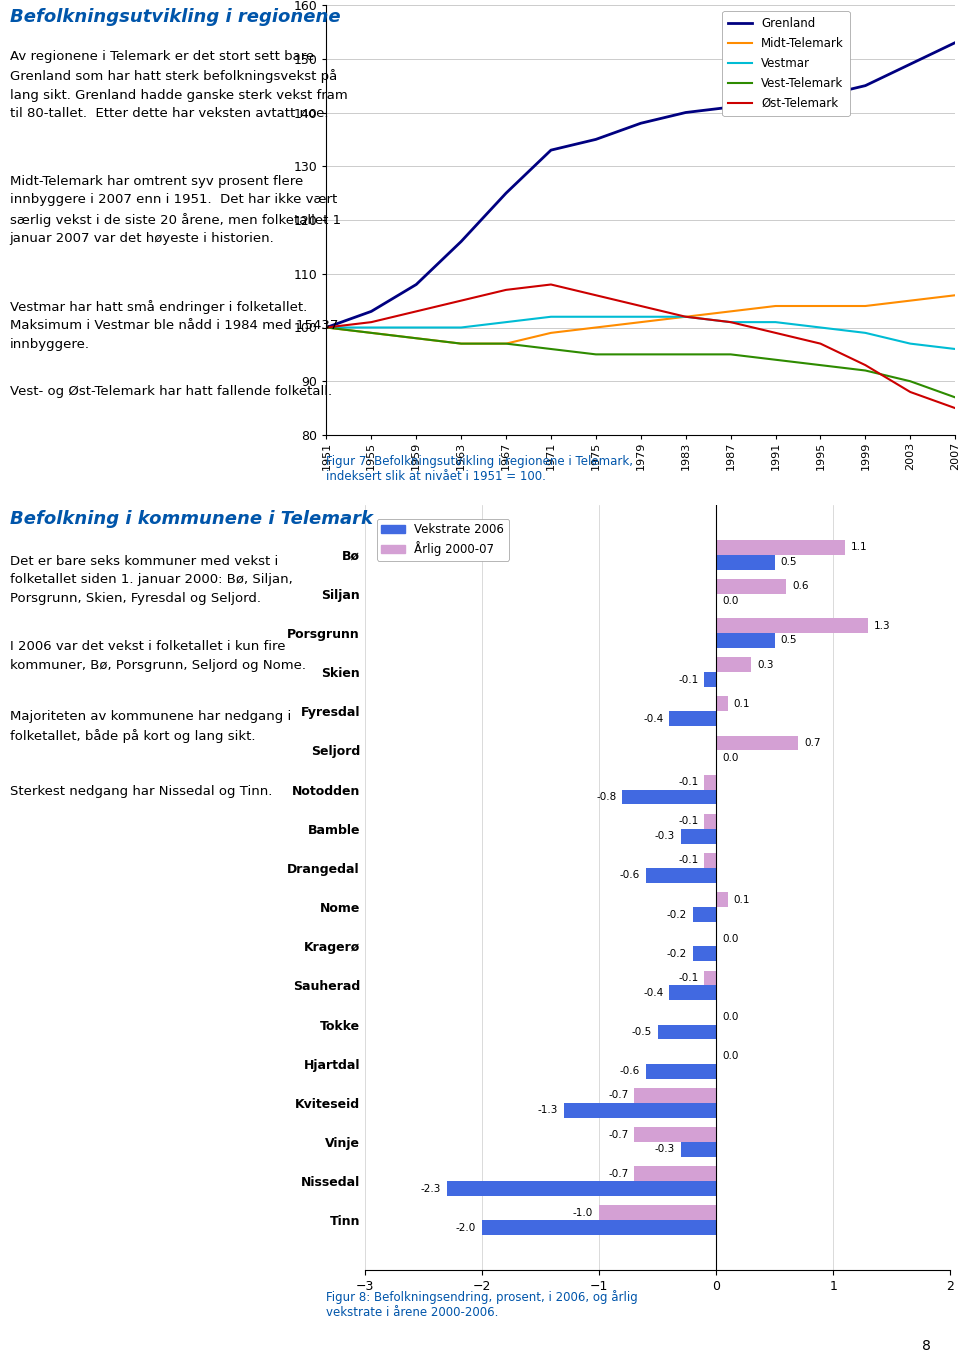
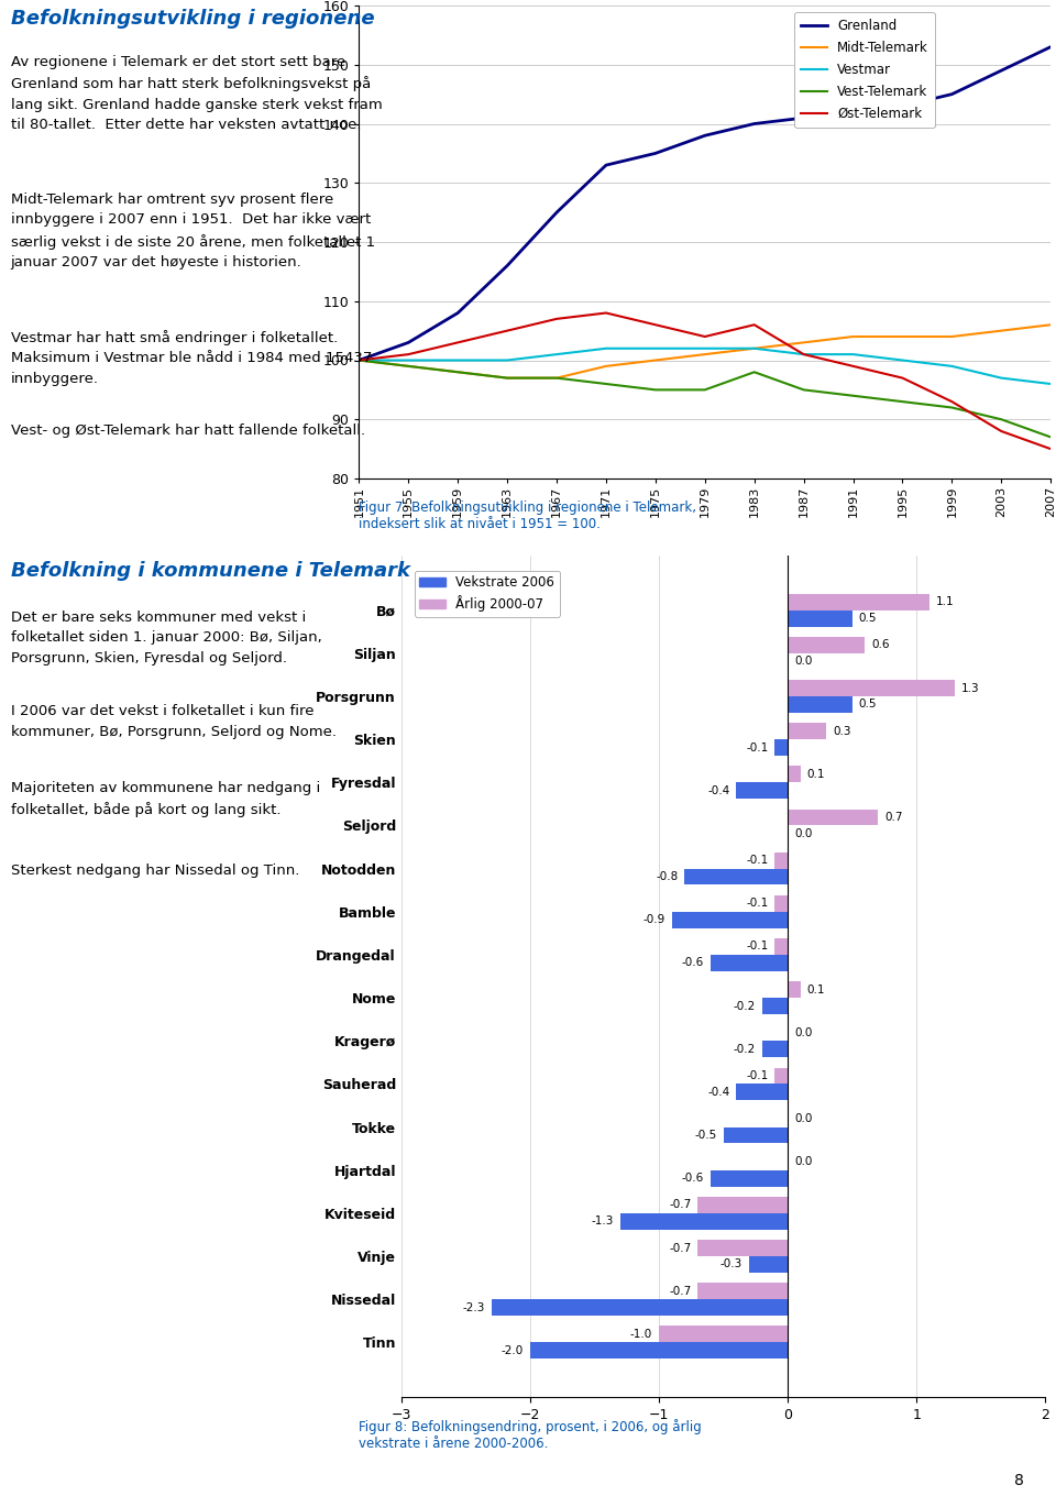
Vest-Telemark/1983: 95 -> 98
Øst-Telemark/1983: 102 -> 106
Vekstrate 2006/Bamble: -0.3 -> -0.9
